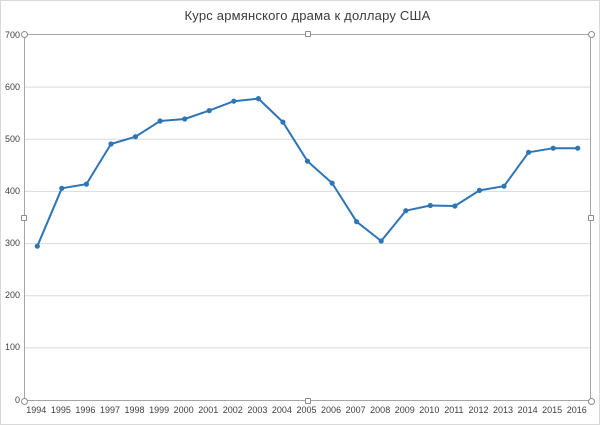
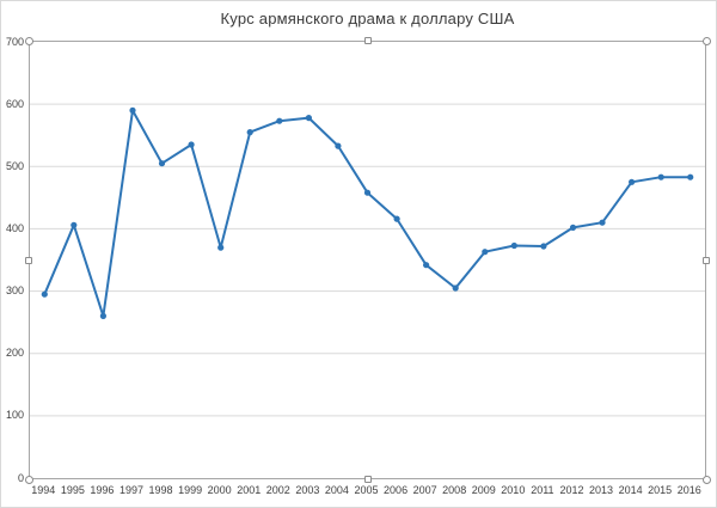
1996: 410 -> 260
1997: 490 -> 590
2000: 540 -> 370
